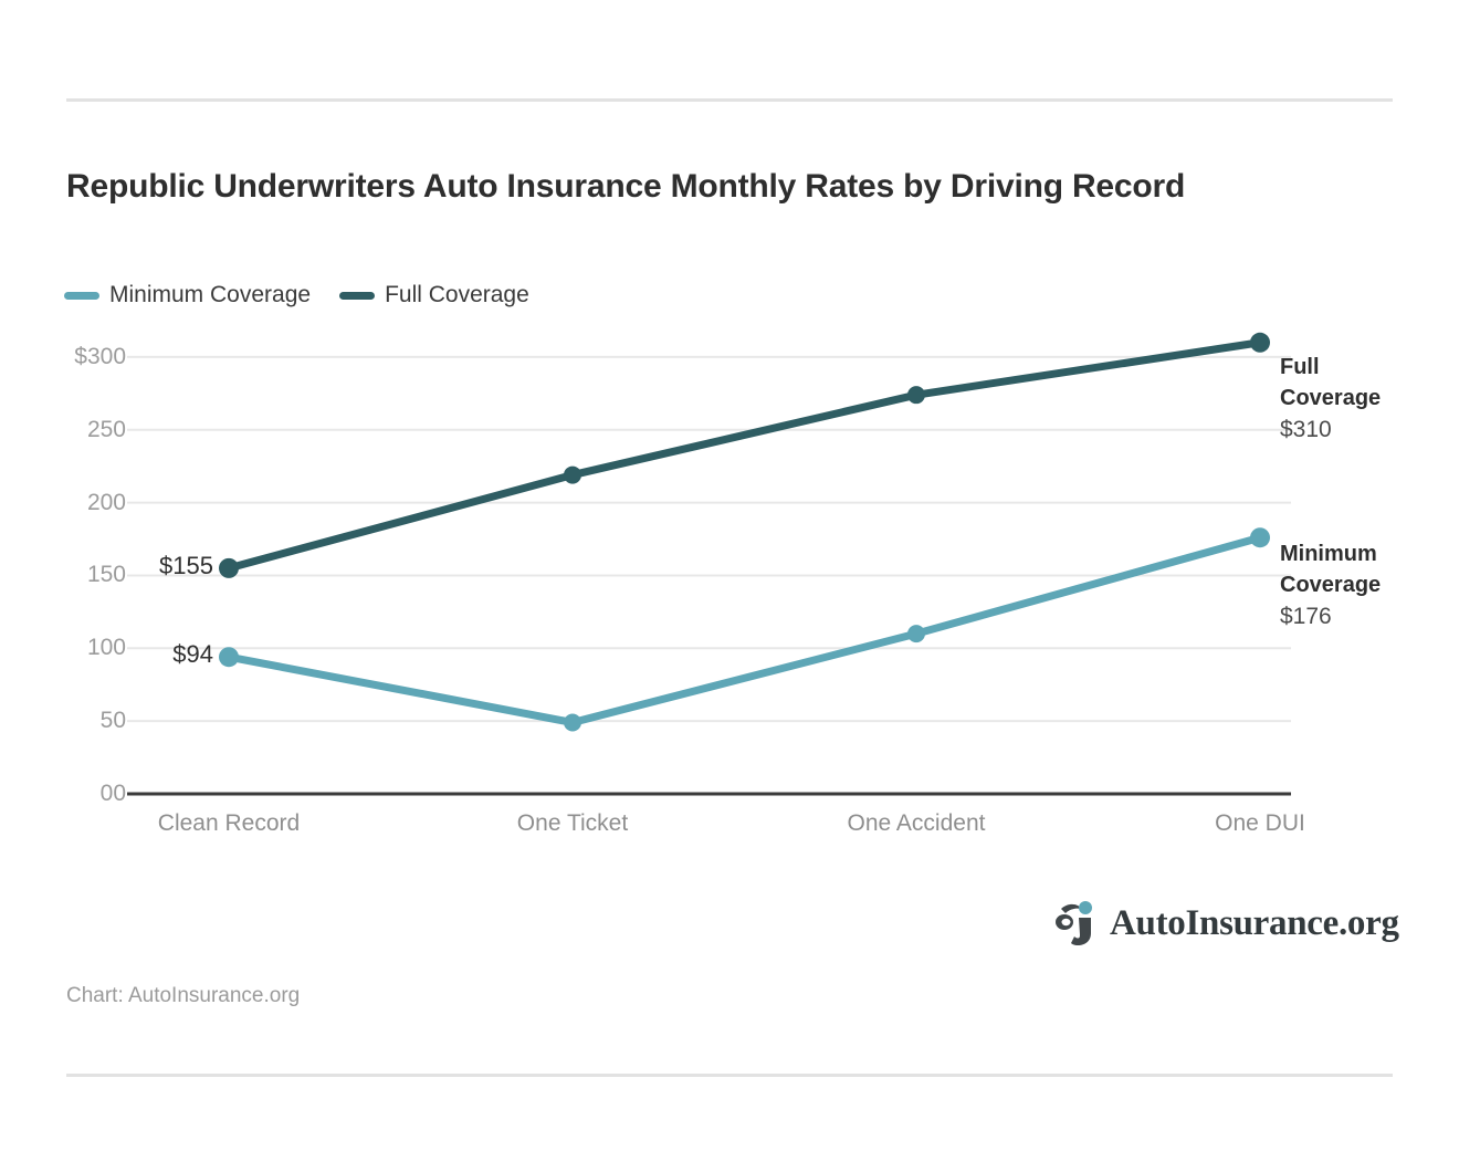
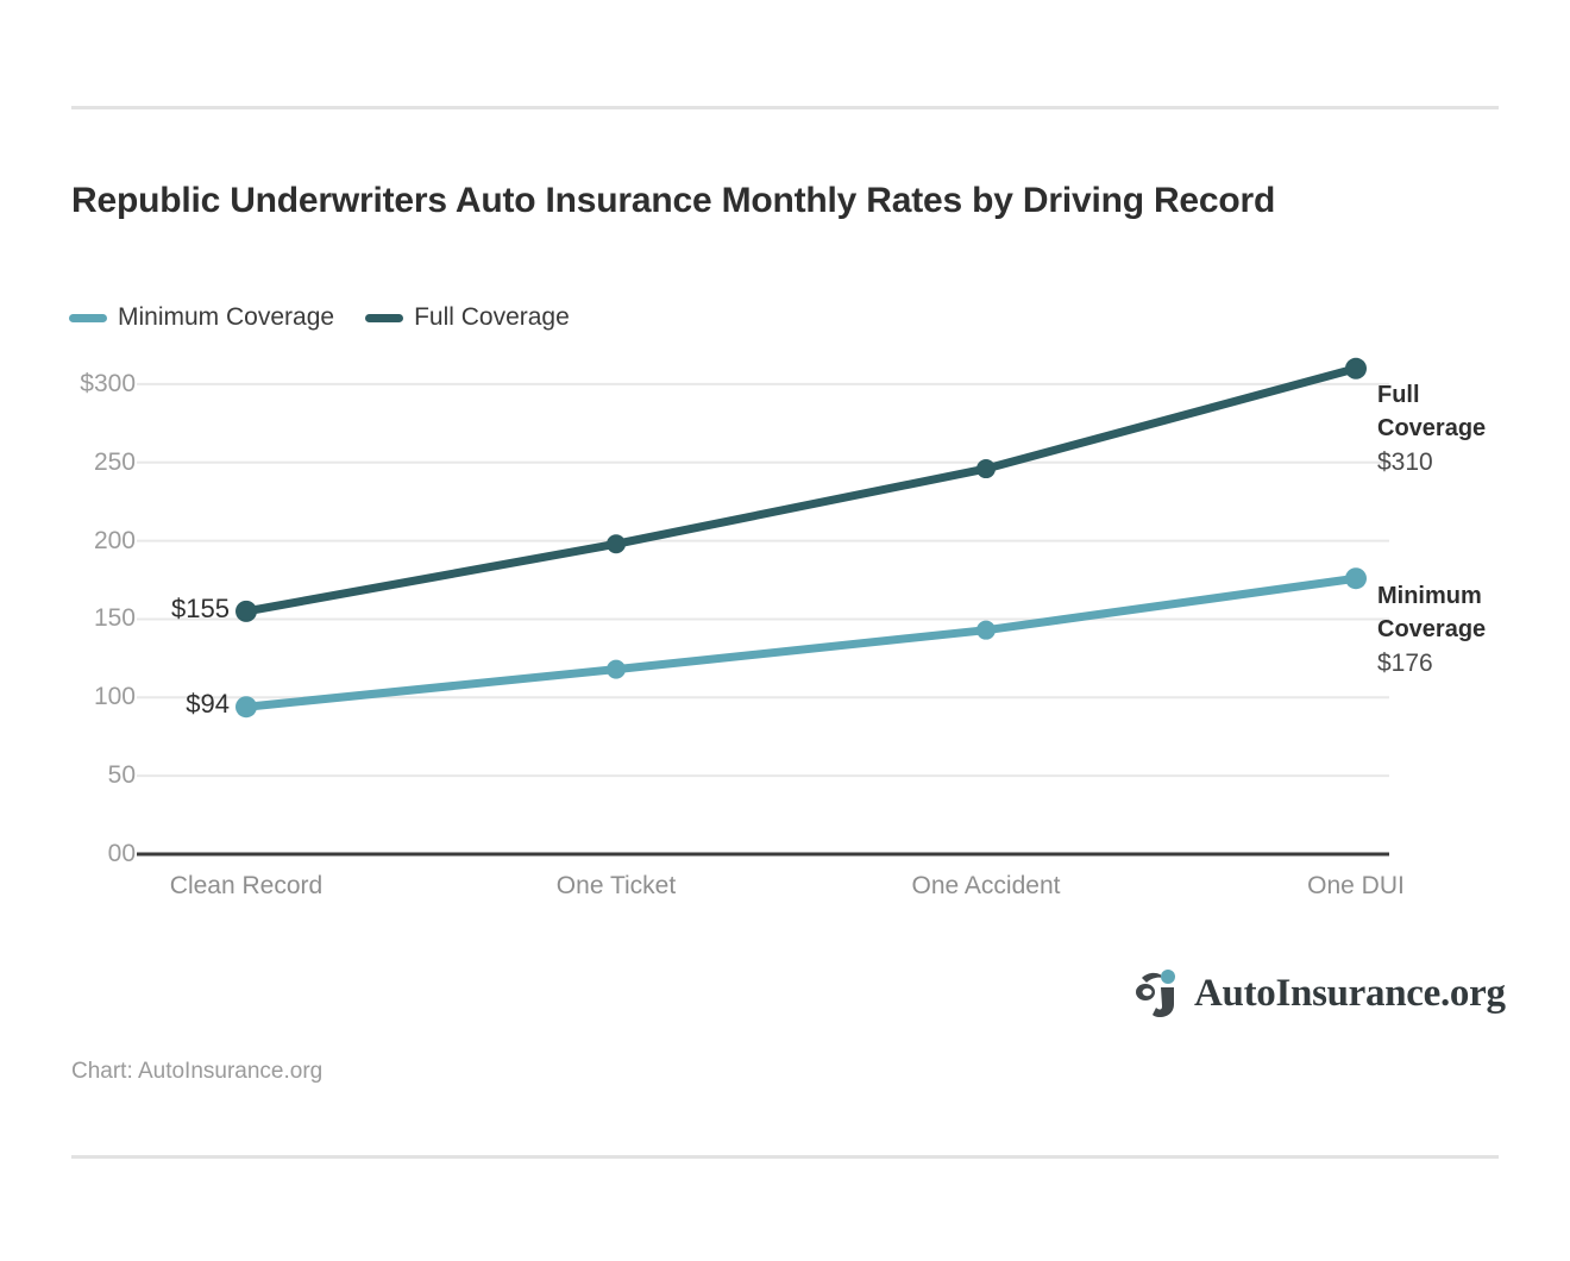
Minimum Coverage/One Ticket: $49 -> $118
Full Coverage/One Ticket: $219 -> $198
Minimum Coverage/One Accident: $110 -> $143
Full Coverage/One Accident: $274 -> $246
